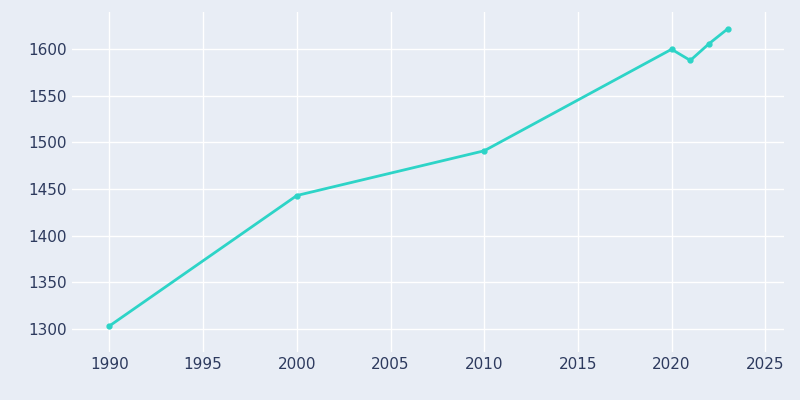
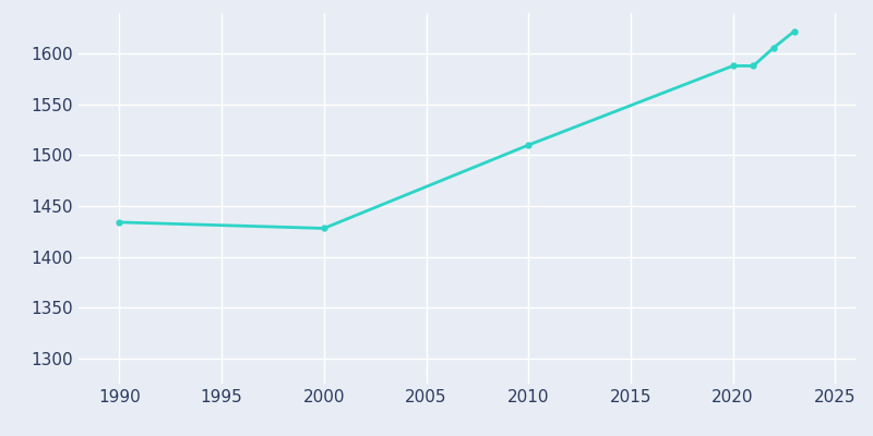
1990: 1303 -> 1434
2000: 1443 -> 1428
2010: 1491 -> 1510
2020: 1600 -> 1588
